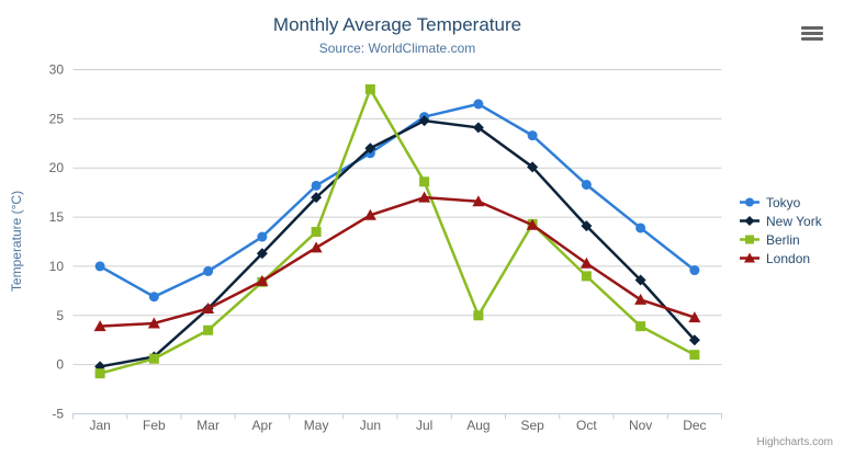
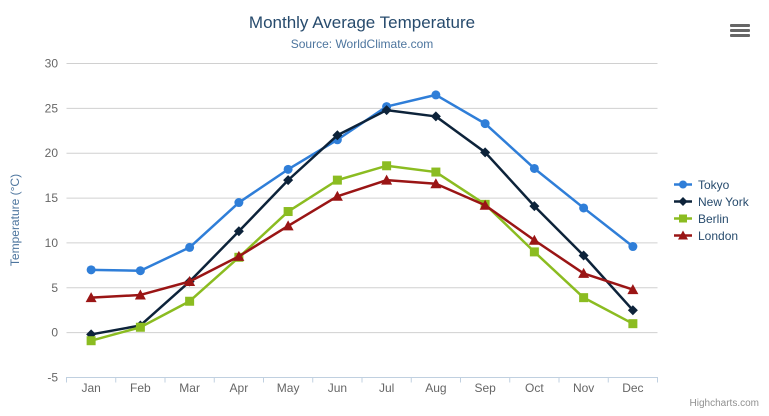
Tokyo/Jan: 10 -> 7
Tokyo/Apr: 13 -> 14
Berlin/Jun: 28 -> 17
Berlin/Aug: 5 -> 18
